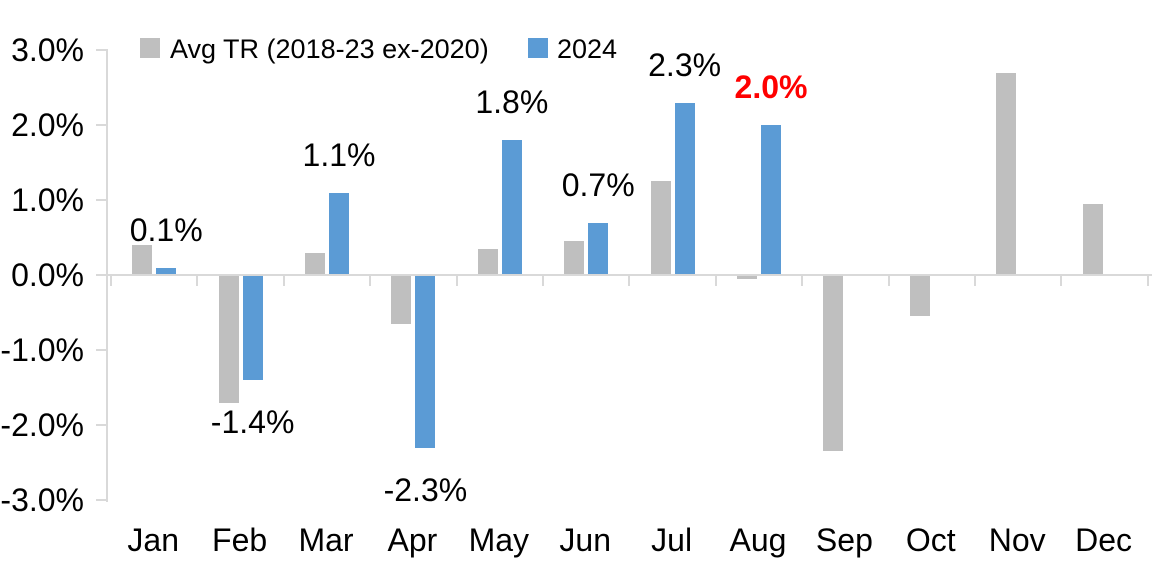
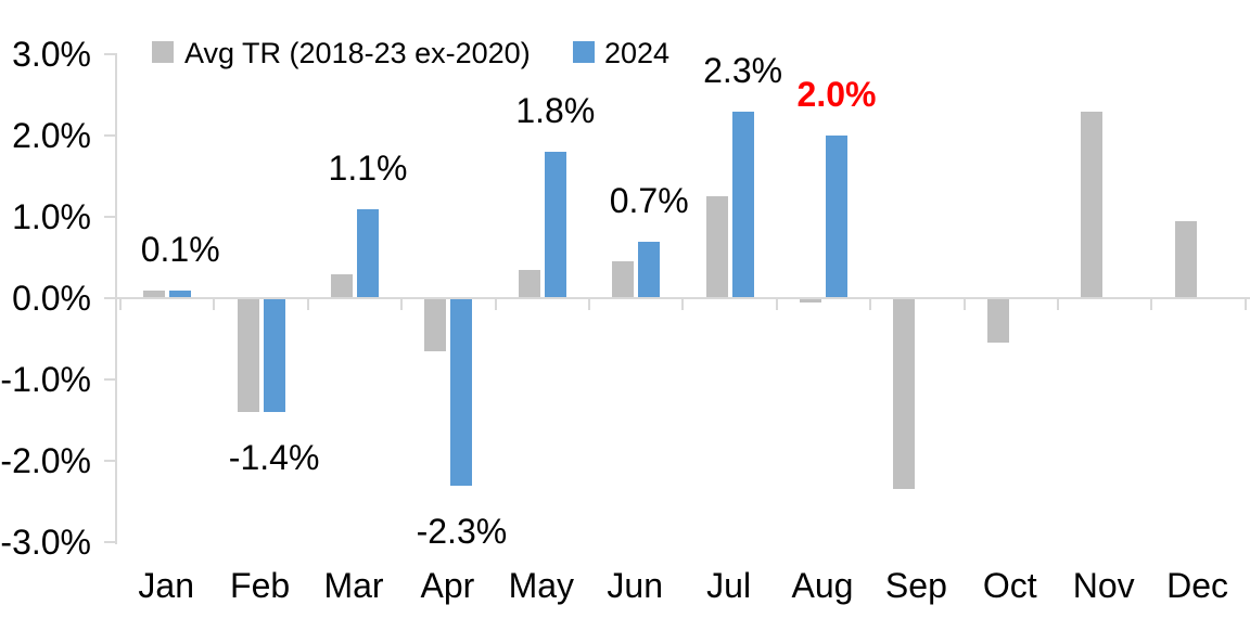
Avg TR (2018-23 ex-2020)/Jan: 0.4% -> 0.1%
Avg TR (2018-23 ex-2020)/Feb: -1.7% -> -1.4%
Avg TR (2018-23 ex-2020)/Nov: 2.7% -> 2.3%
